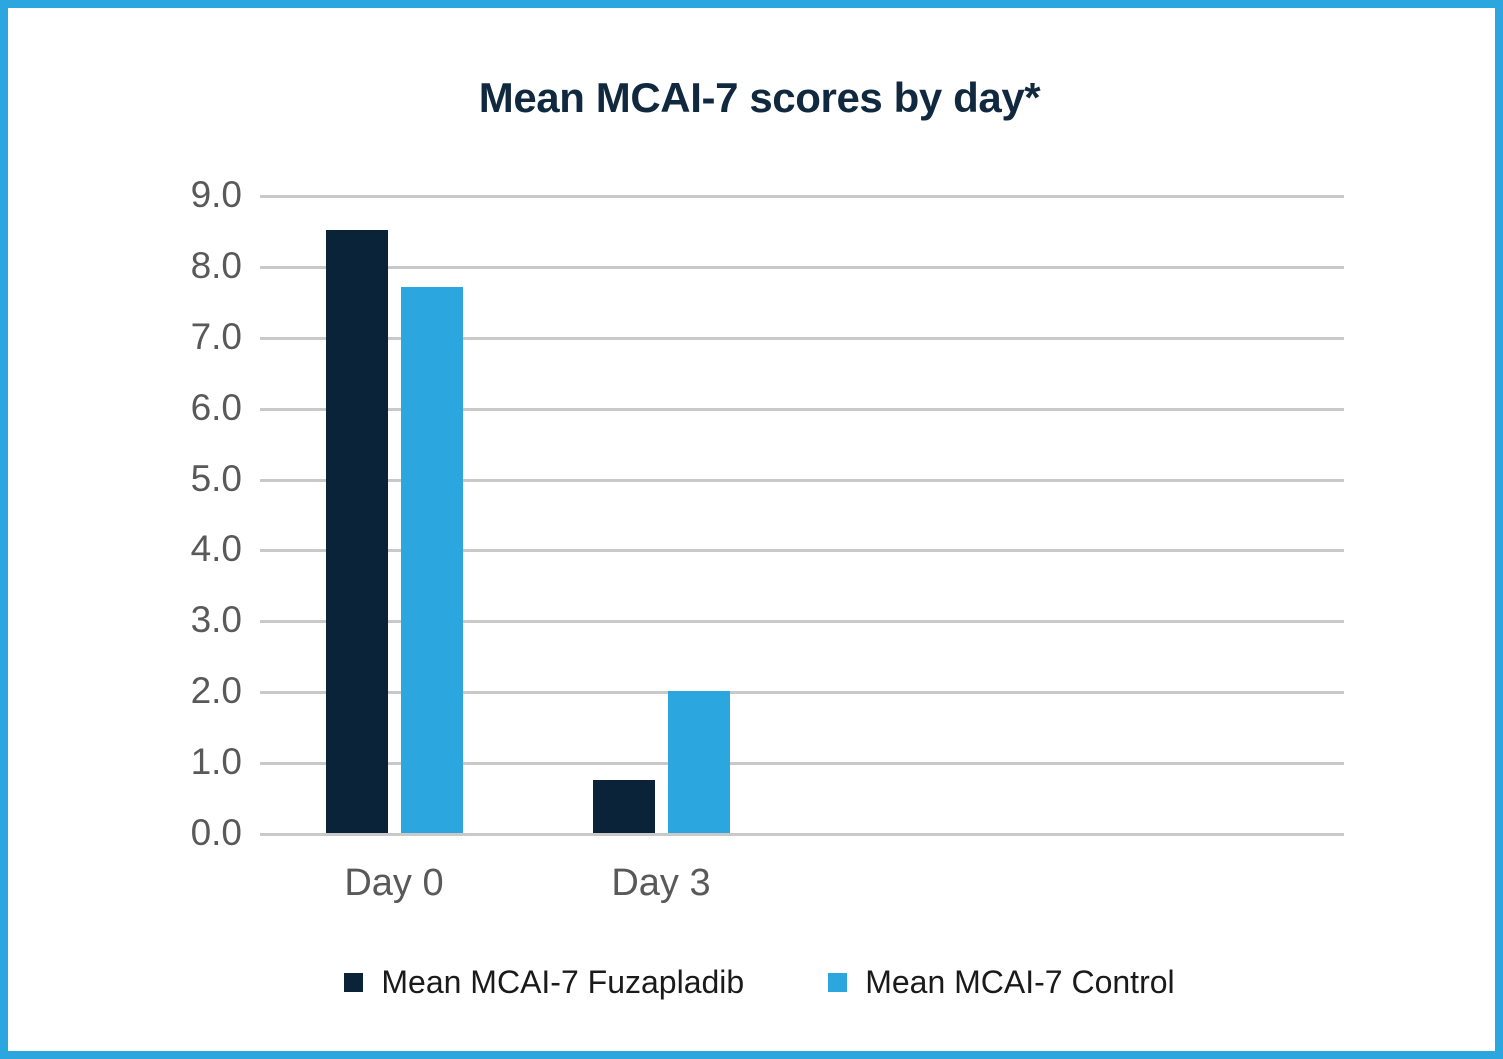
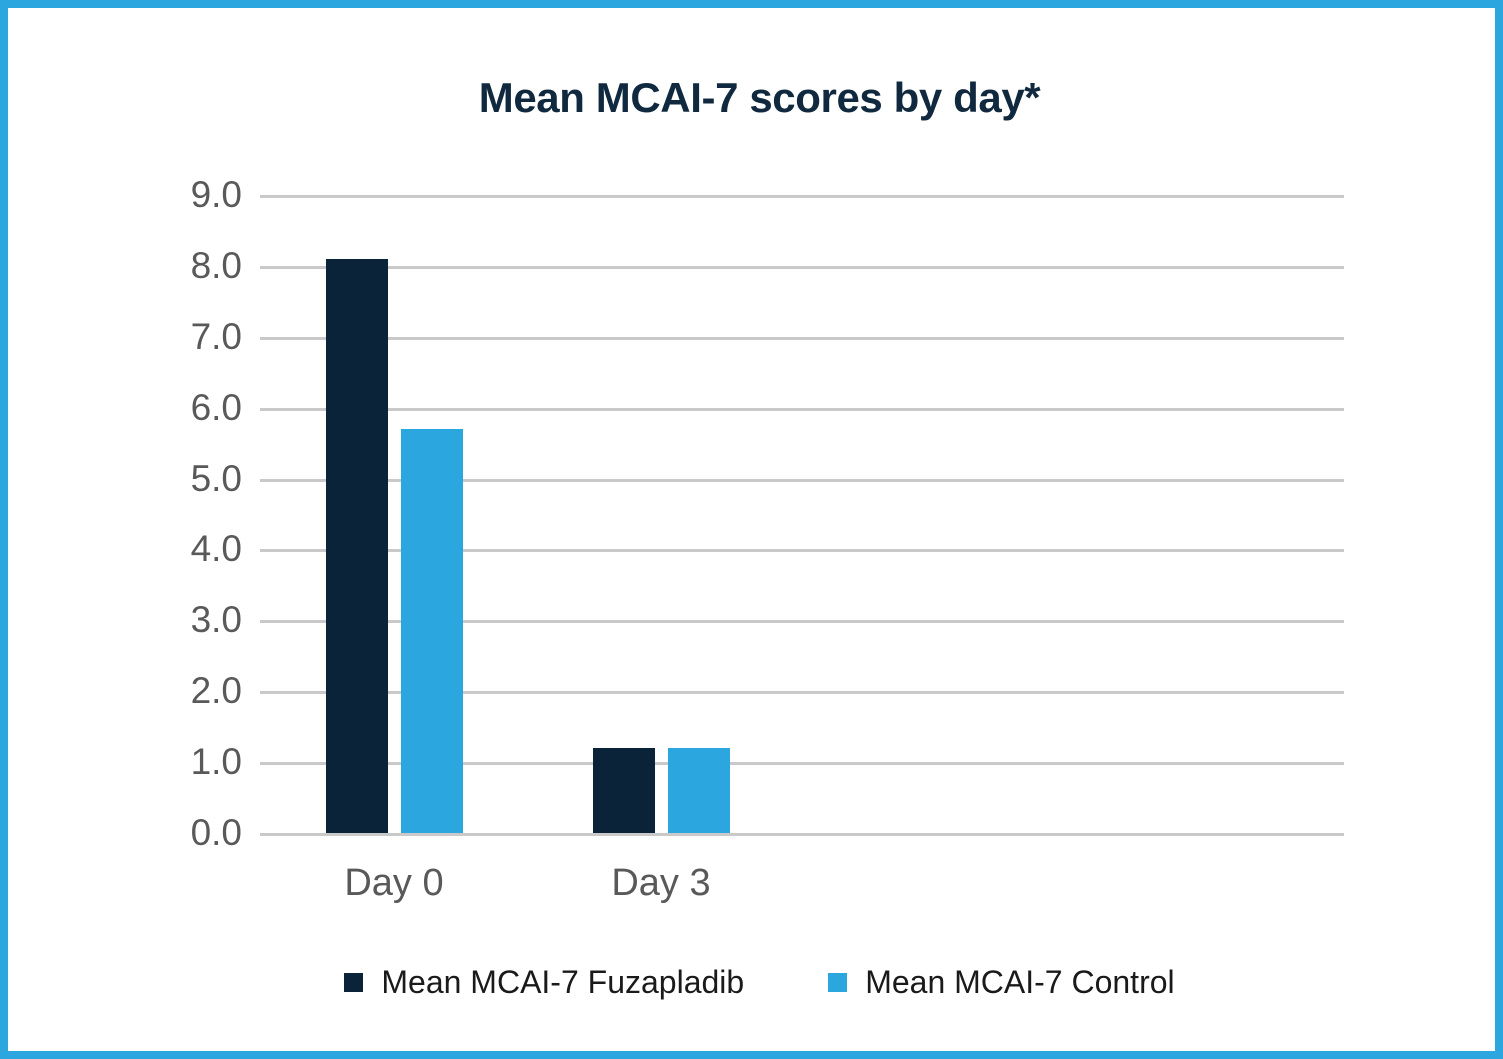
Mean MCAI-7 Fuzapladib/Day 0: 8.5 -> 8.1
Mean MCAI-7 Control/Day 0: 7.7 -> 5.7
Mean MCAI-7 Fuzapladib/Day 3: 0.8 -> 1.2
Mean MCAI-7 Control/Day 3: 2.0 -> 1.2
